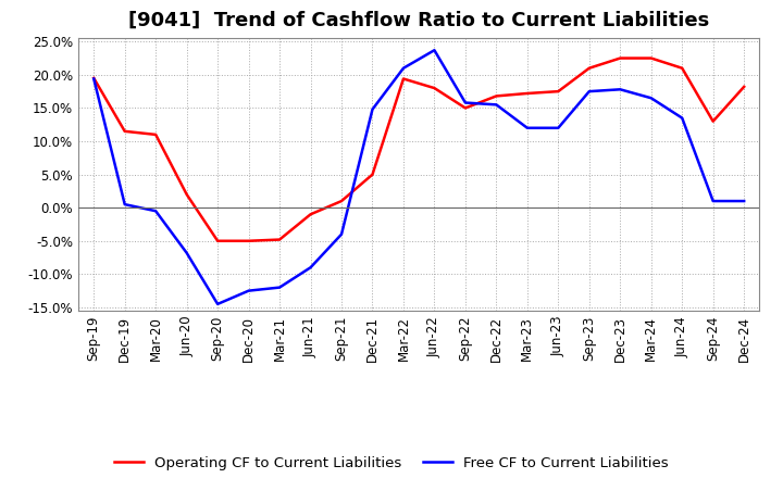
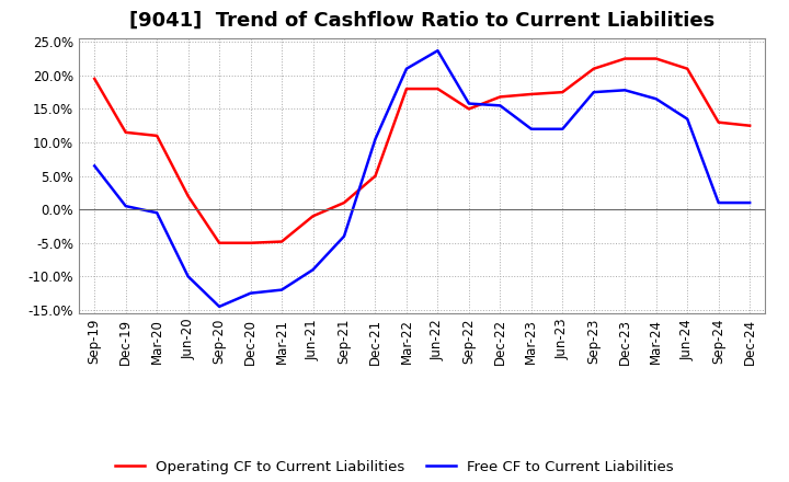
Free CF to Current Liabilities/Sep-19: 19.4% -> 6.5%
Free CF to Current Liabilities/Jun-20: -6.8% -> -10.0%
Free CF to Current Liabilities/Dec-21: 14.8% -> 10.5%
Operating CF to Current Liabilities/Mar-22: 19.4% -> 18.0%
Operating CF to Current Liabilities/Dec-24: 18.2% -> 12.5%
